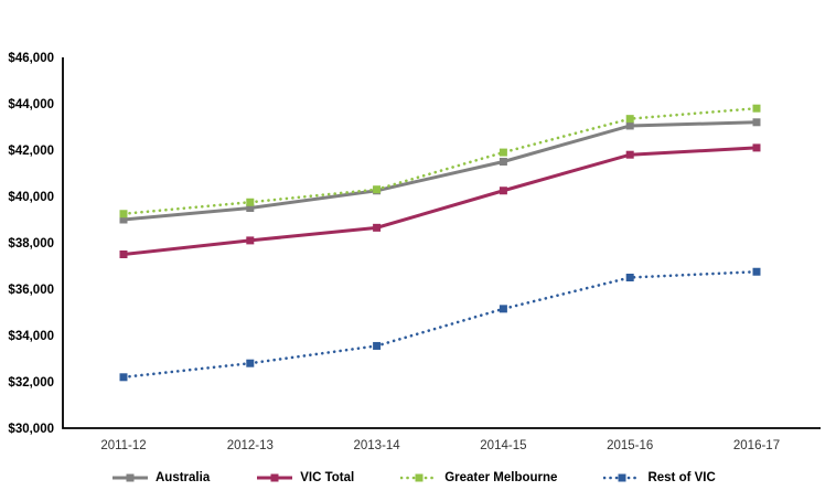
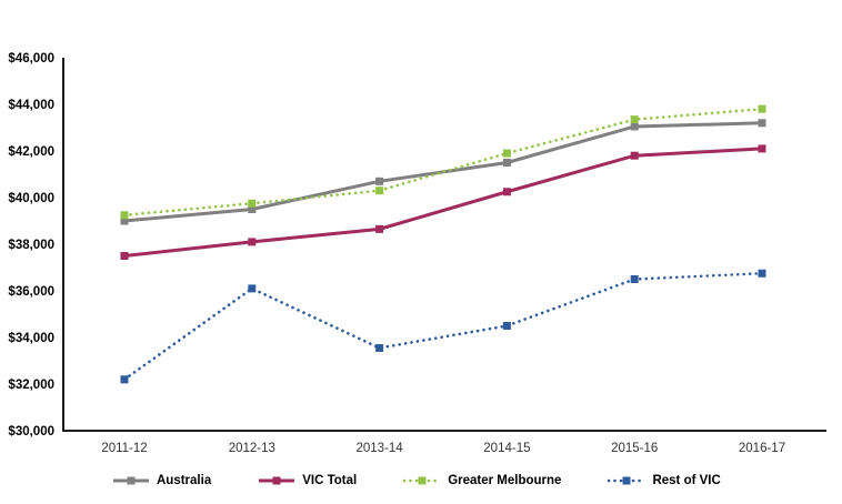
Rest of VIC/2012-13: $32800 -> $36100
Australia/2013-14: $40200 -> $40700
Rest of VIC/2014-15: $35200 -> $34500
